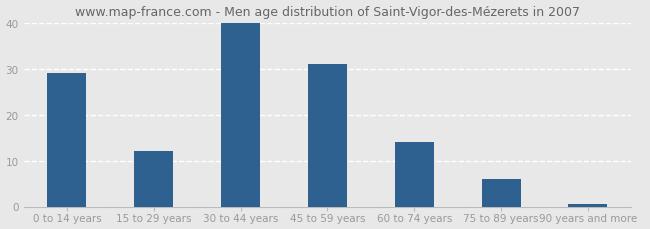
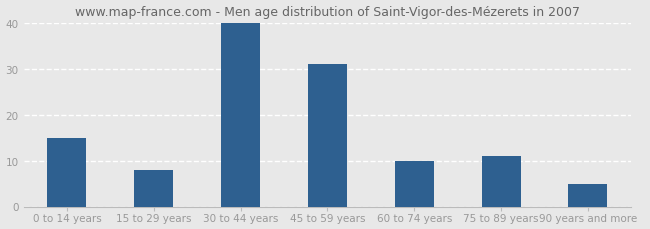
0 to 14 years: 29.0 -> 15.0
15 to 29 years: 12.0 -> 8.0
60 to 74 years: 14.0 -> 10.0
75 to 89 years: 6.0 -> 11.0
90 years and more: 0.5 -> 5.0
